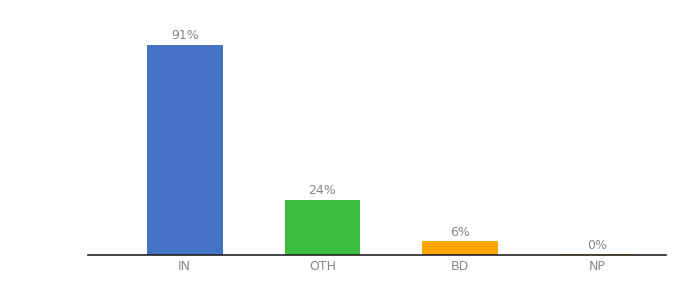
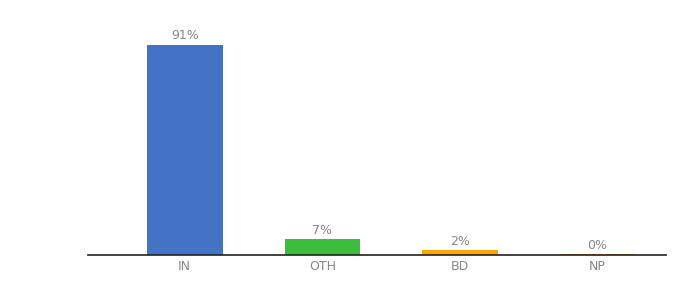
OTH: 24% -> 7%
BD: 6% -> 2%
